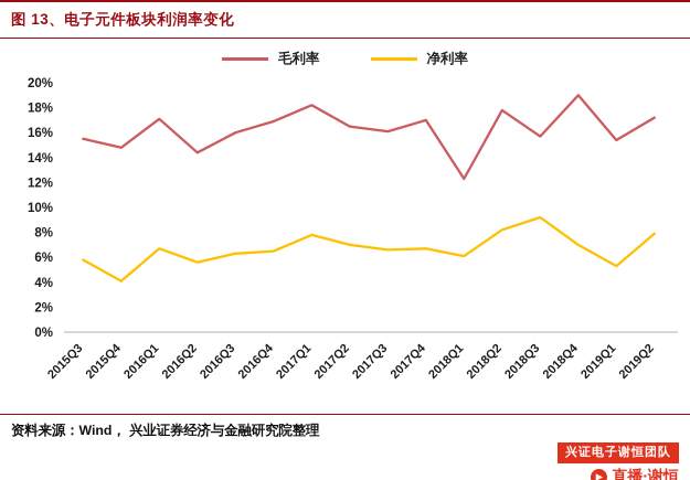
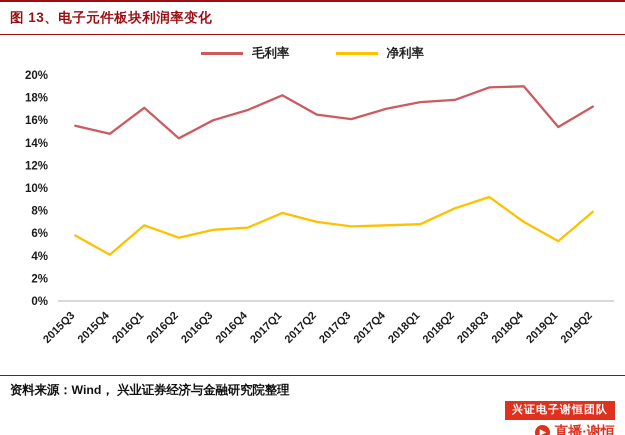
毛利率/2018Q1: 12.3% -> 17.6%
净利率/2018Q1: 6.1% -> 6.8%
毛利率/2018Q3: 15.7% -> 18.9%
